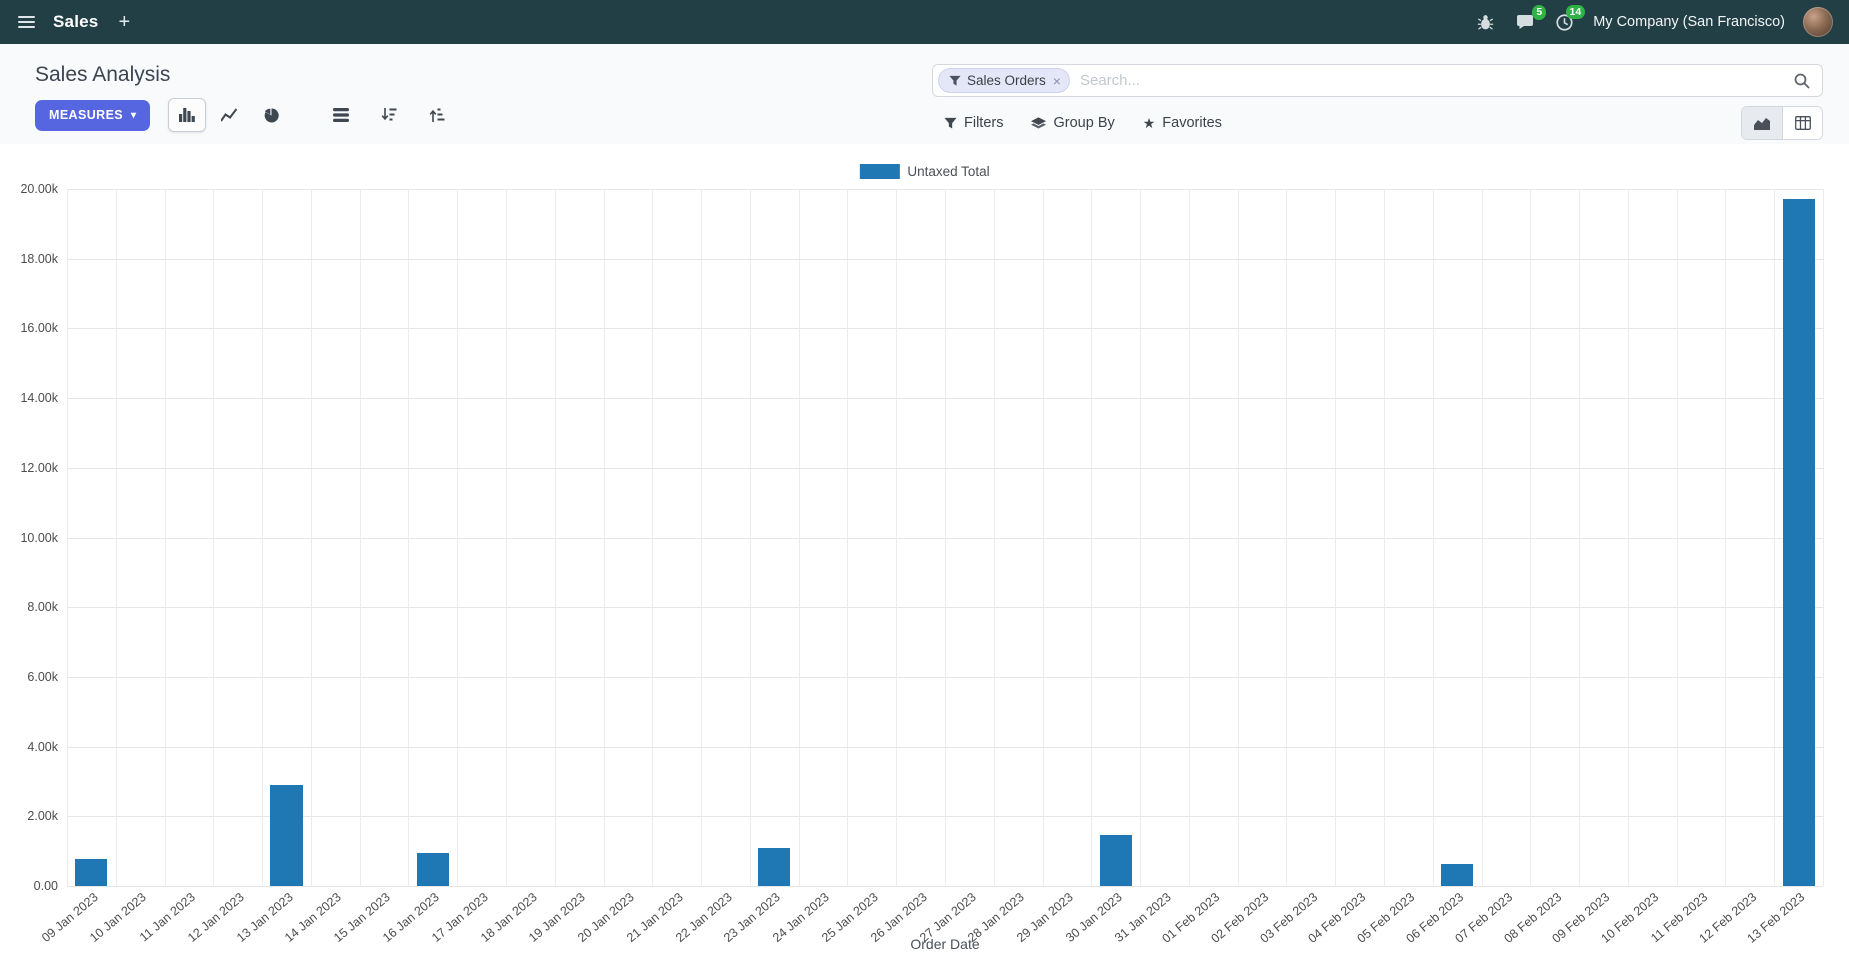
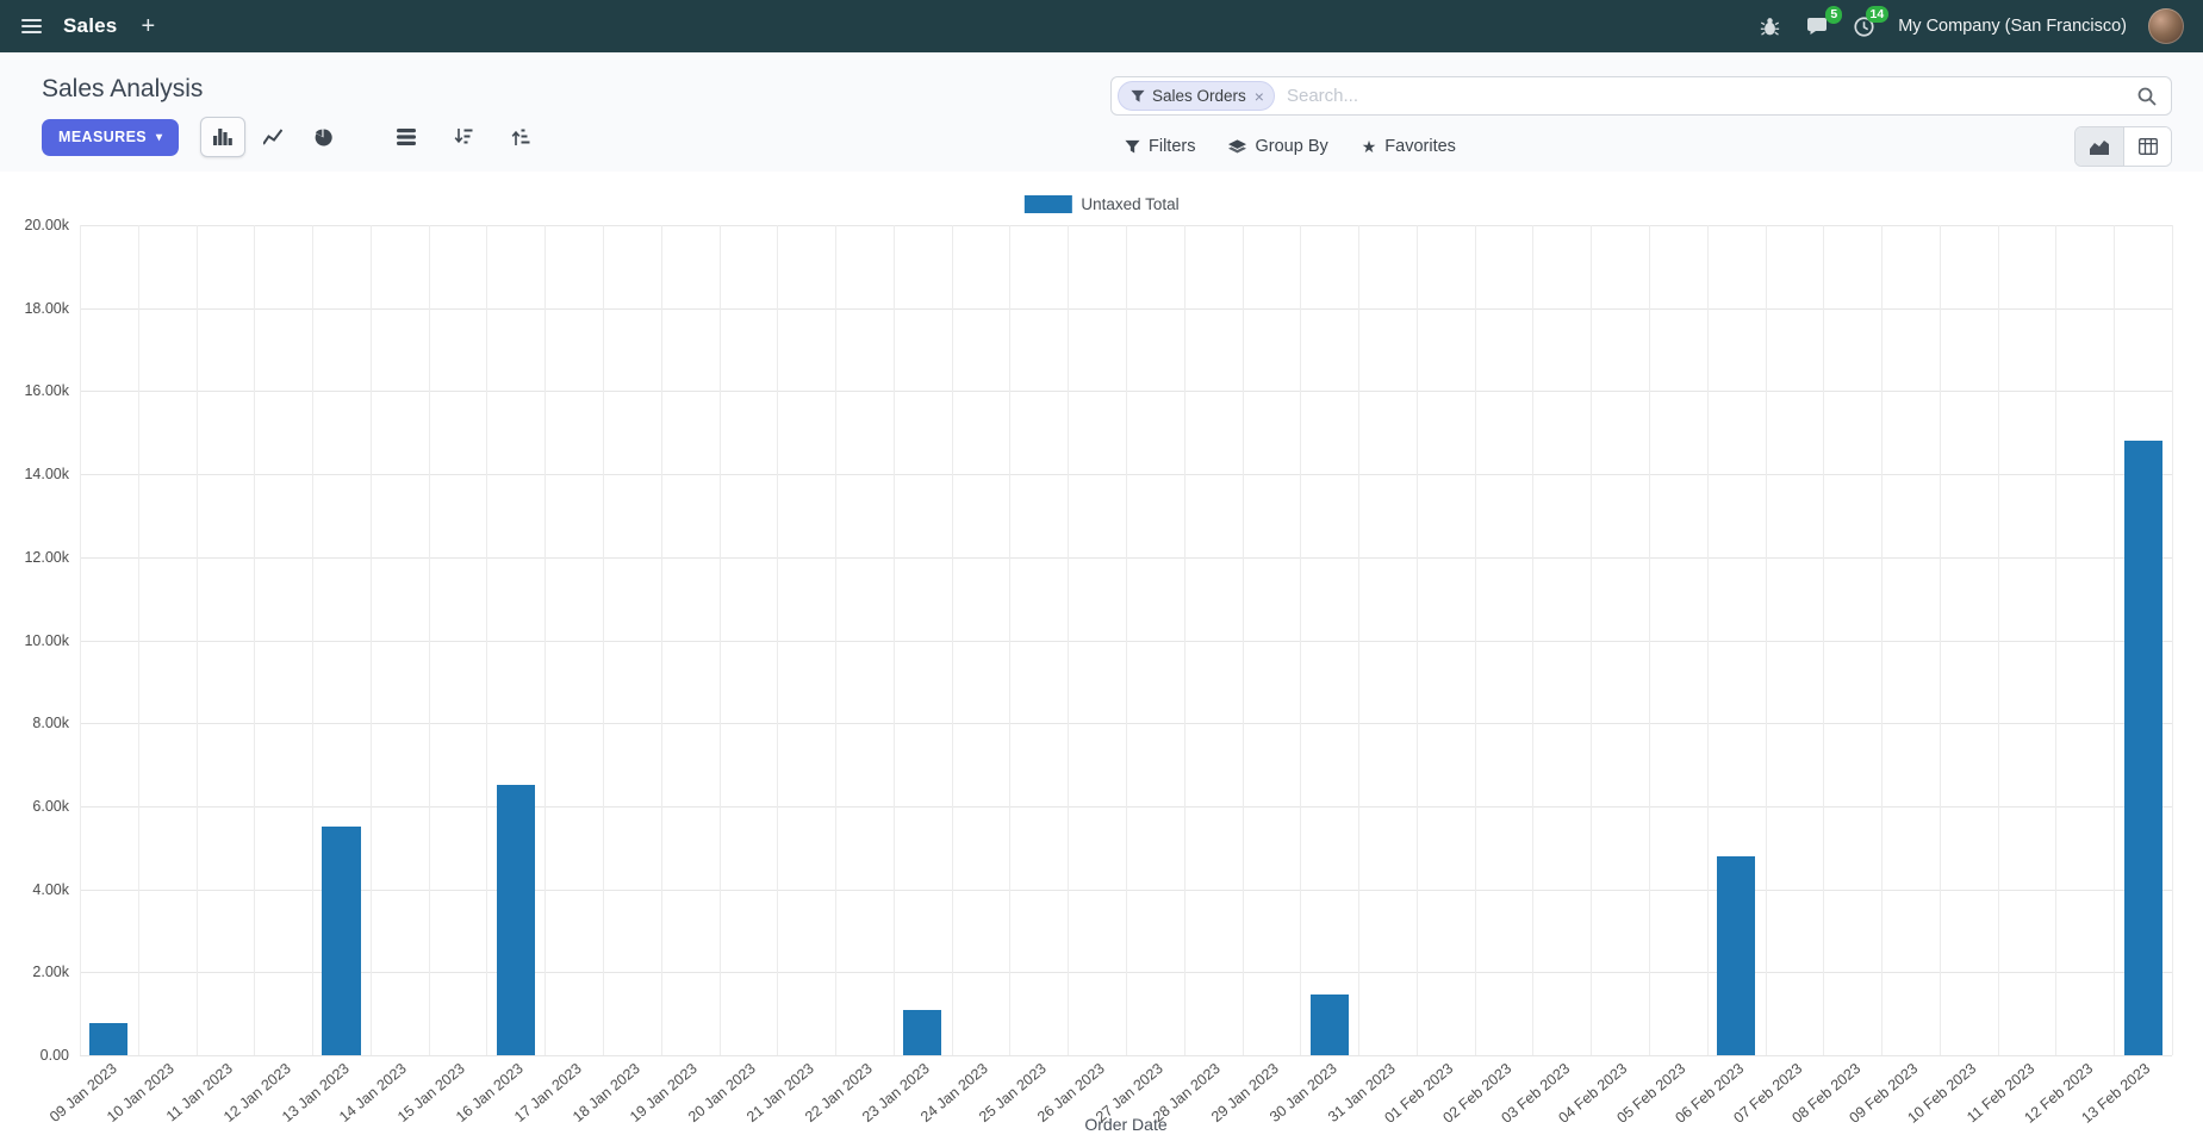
13 Jan 2023: 2.9k -> 5.5k
16 Jan 2023: 1.0k -> 6.5k
06 Feb 2023: 0.6k -> 4.8k
13 Feb 2023: 19.7k -> 14.8k
